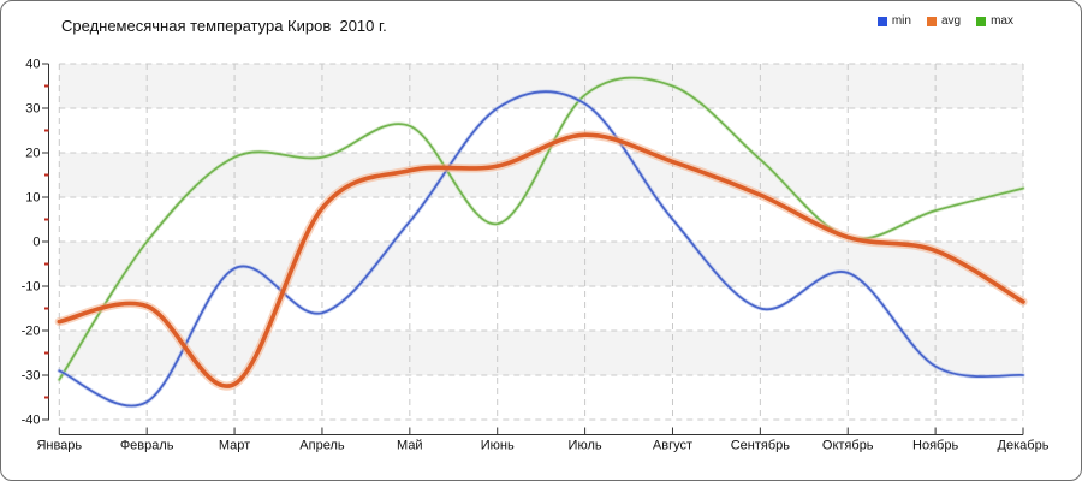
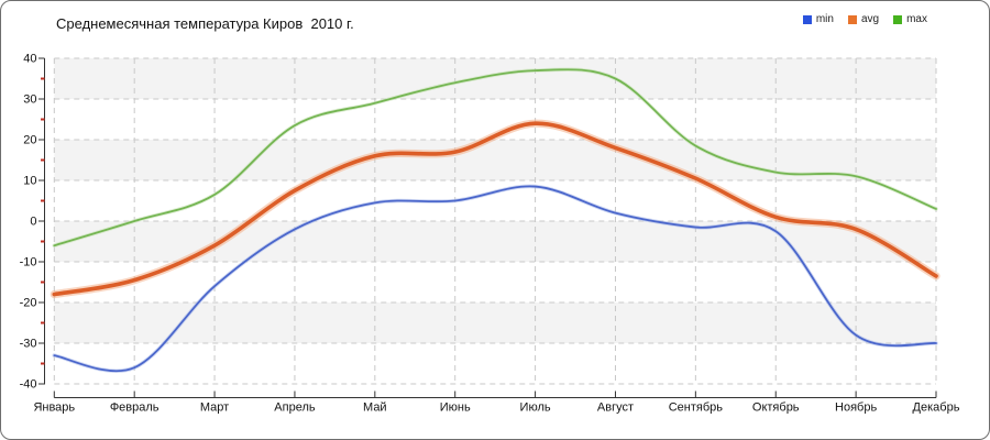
min/Январь: -29 -> -33
max/Январь: -31 -> -6
min/Март: -6 -> -16
avg/Март: -32 -> -6
max/Март: 19 -> 6
min/Апрель: -16 -> -2
max/Апрель: 19 -> 24
max/Май: 26 -> 29
min/Июнь: 30 -> 5
max/Июнь: 4 -> 34
min/Июль: 31 -> 8
max/Июль: 33 -> 37
min/Август: 5 -> 2
min/Сентябрь: -15 -> -2
min/Октябрь: -7 -> -2
max/Октябрь: 1 -> 12
max/Ноябрь: 7 -> 11
max/Декабрь: 12 -> 3
